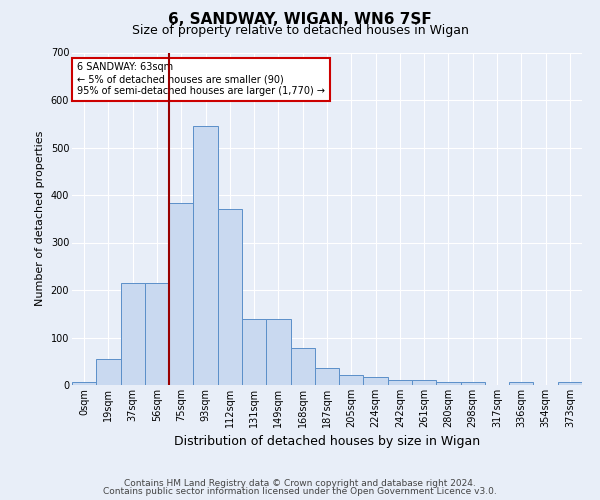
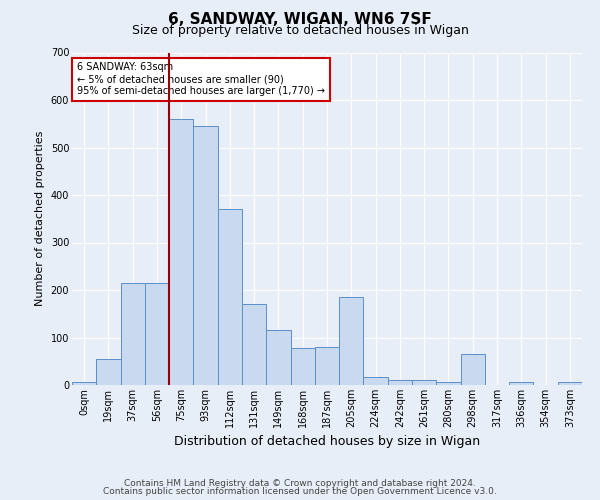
75sqm: 383 -> 560
131sqm: 140 -> 170
149sqm: 140 -> 115
187sqm: 35 -> 80
205sqm: 22 -> 185
298sqm: 7 -> 65
